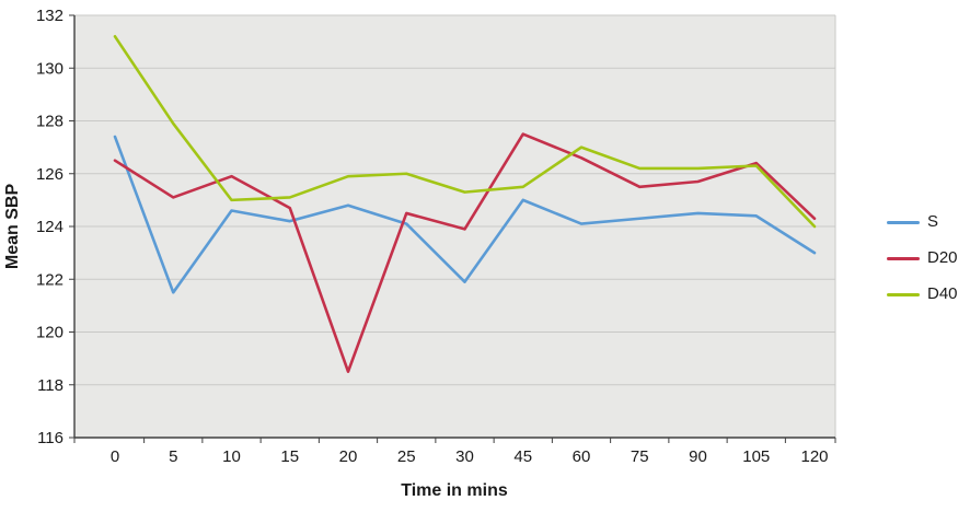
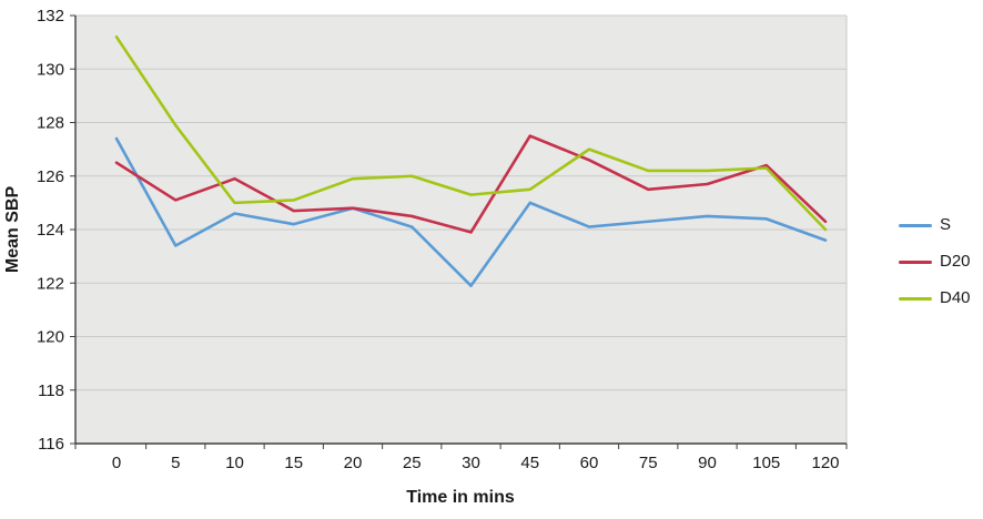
S/5: 121.5 -> 123.4
D20/20: 118.5 -> 124.8
S/120: 123.0 -> 123.6
